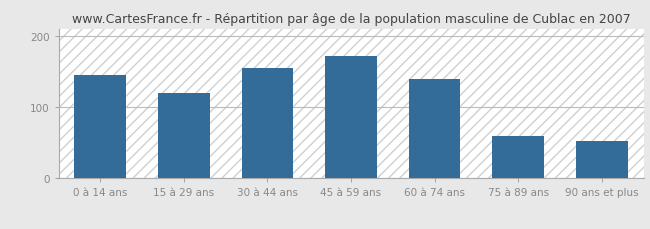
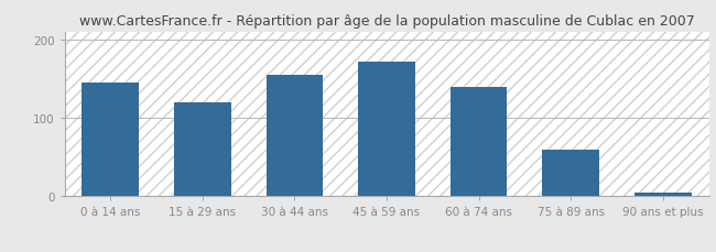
90 ans et plus: 52 -> 5
